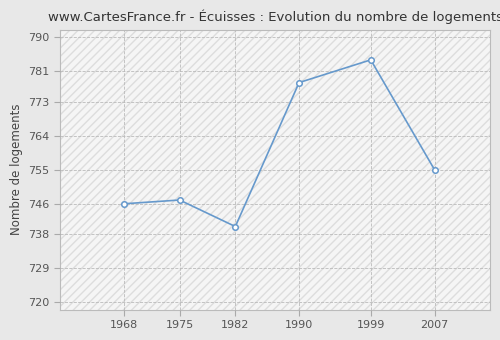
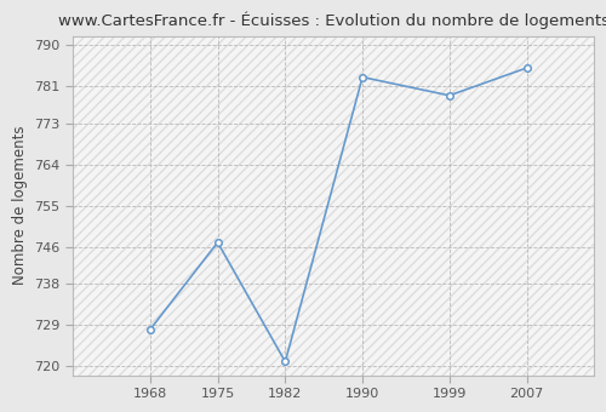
1968: 746 -> 728
1982: 740 -> 721
1990: 778 -> 783
1999: 784 -> 779
2007: 755 -> 785
